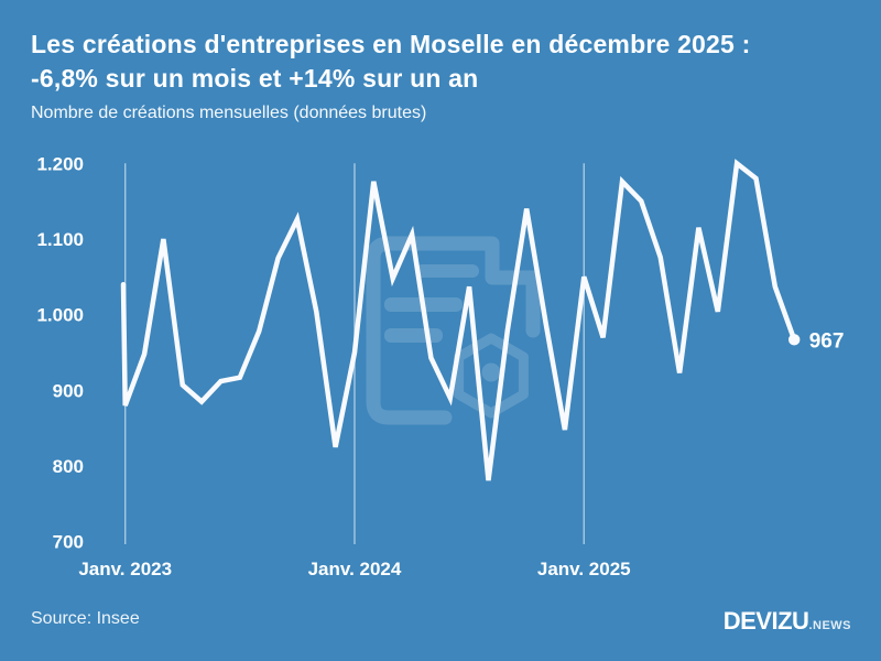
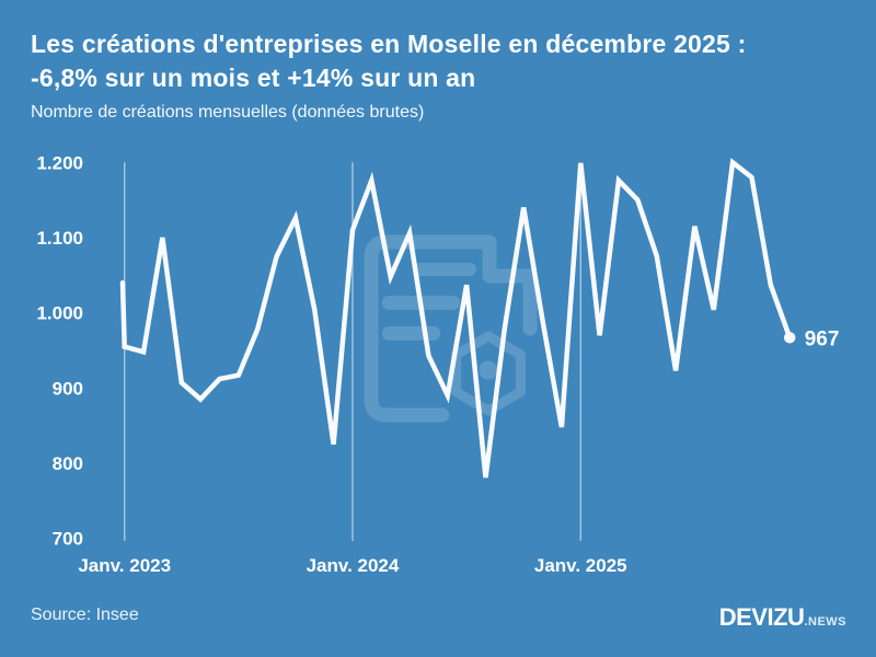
Janv. 2023: 880 -> 960
Janv. 2024: 950 -> 1110
Janv. 2025: 1050 -> 1200
